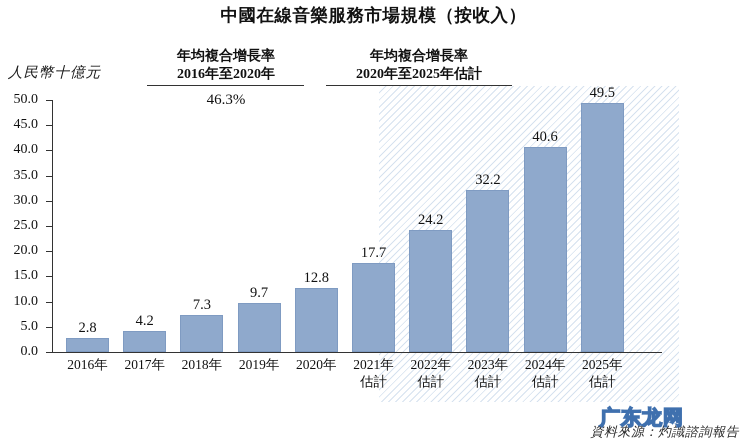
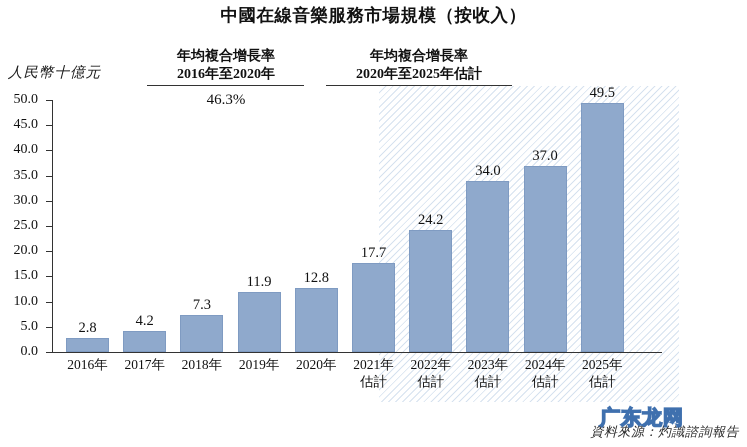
2019年: 9.7 -> 11.9
2023年: 32.2 -> 34.0
2024年: 40.6 -> 37.0
